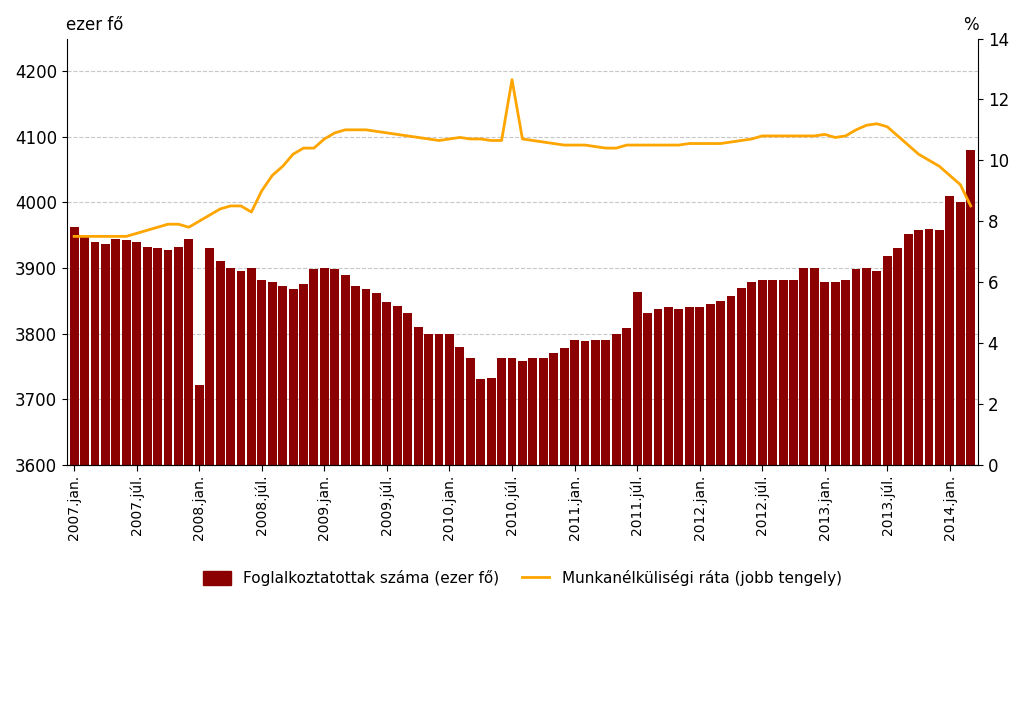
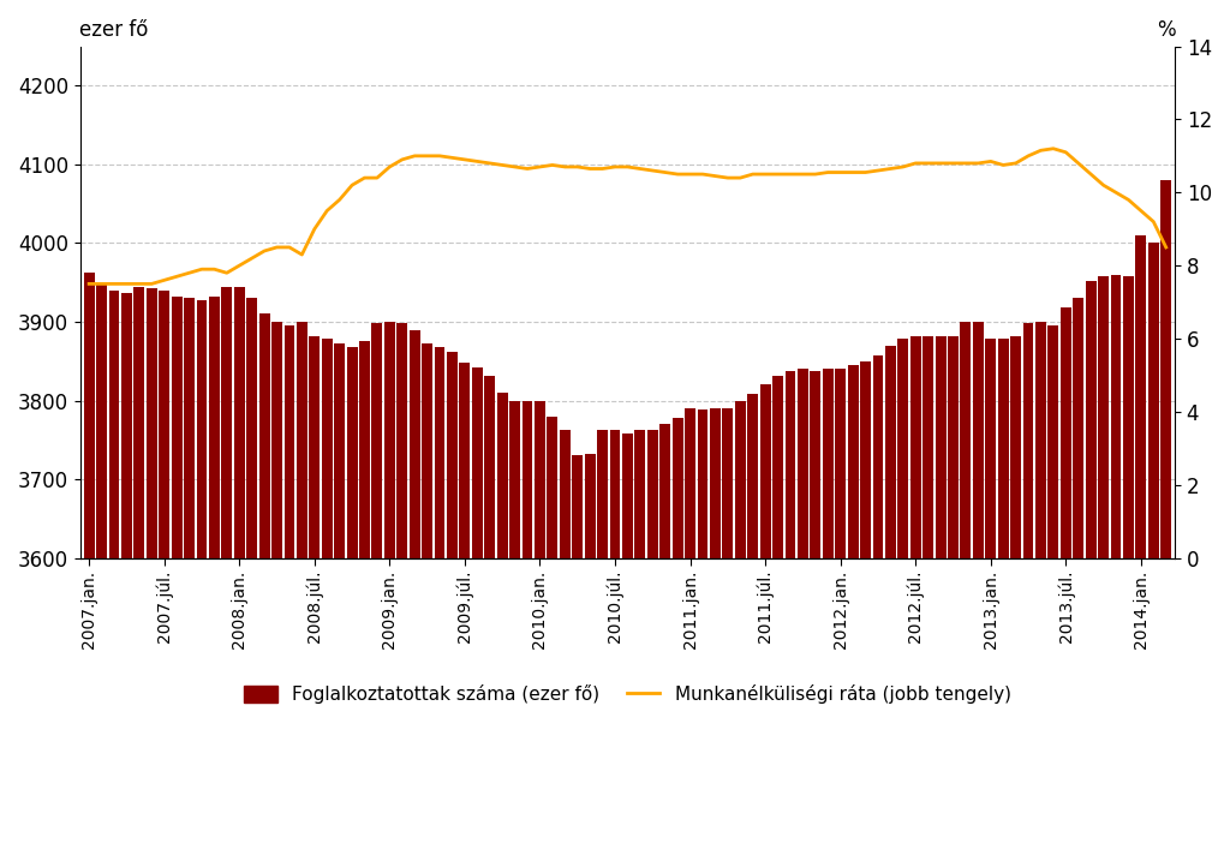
Foglalkoztatottak száma (ezer fő)/2008.jan.: 3722 -> 3944
Munkanélküliségi ráta (jobb tengely)/2010.júl.: 12.65 -> 10.70
Foglalkoztatottak száma (ezer fő)/2011.júl.: 3864 -> 3820
